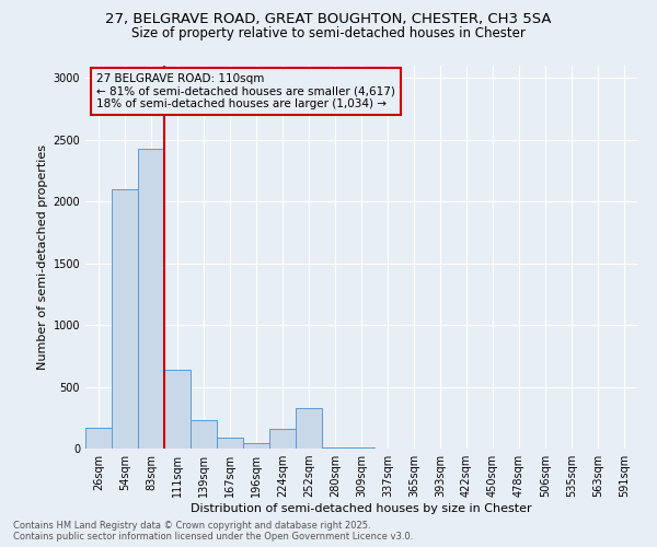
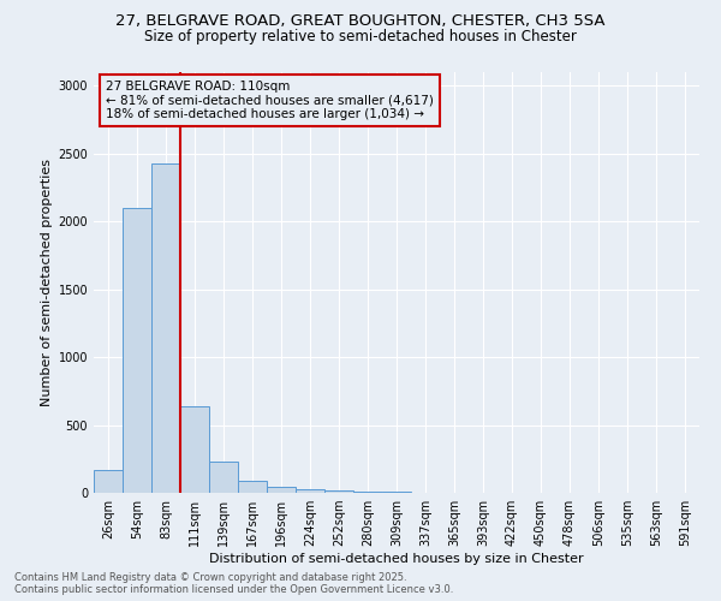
224sqm: 160 -> 20
252sqm: 330 -> 20
